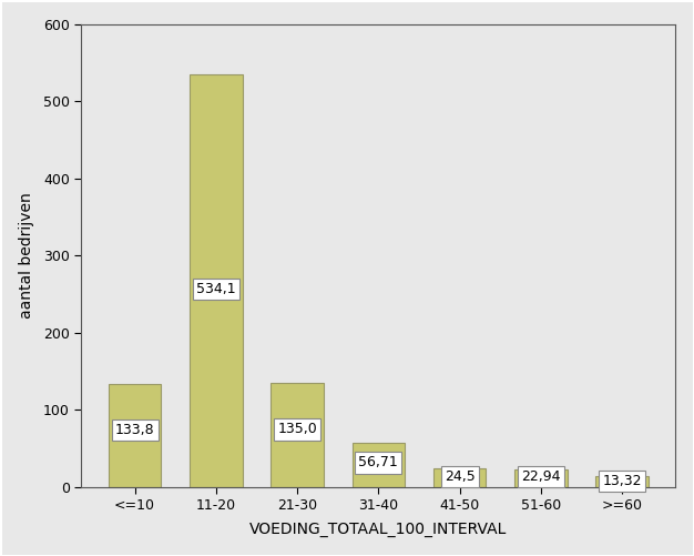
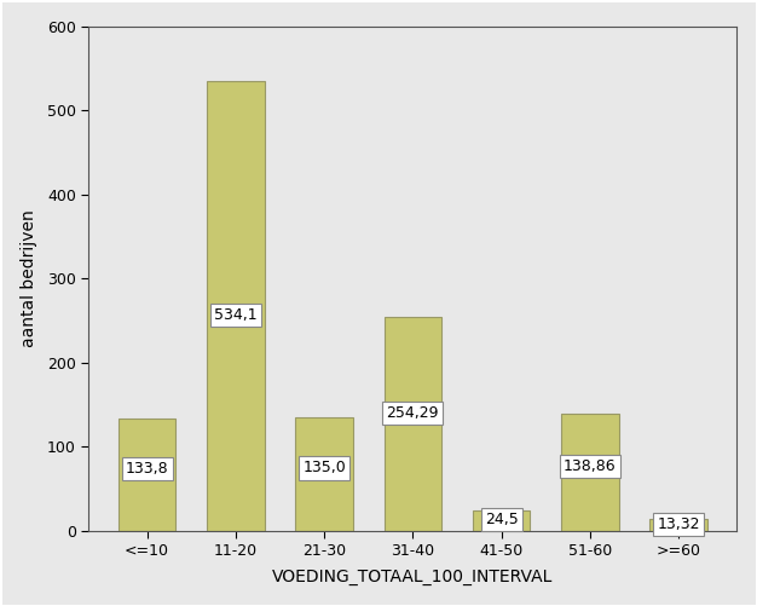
31-40: 56,71 -> 254,29
51-60: 22,94 -> 138,86
